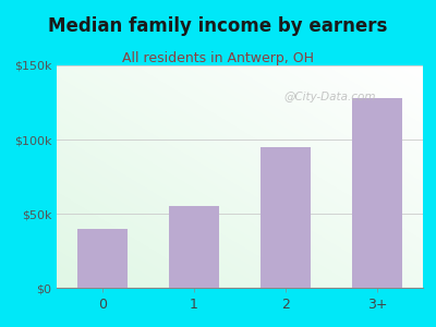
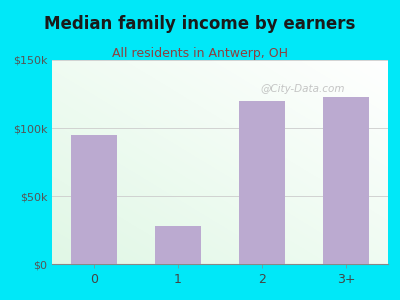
0: $40k -> $95k
1: $55k -> $28k
2: $95k -> $120k
3+: $128k -> $123k
